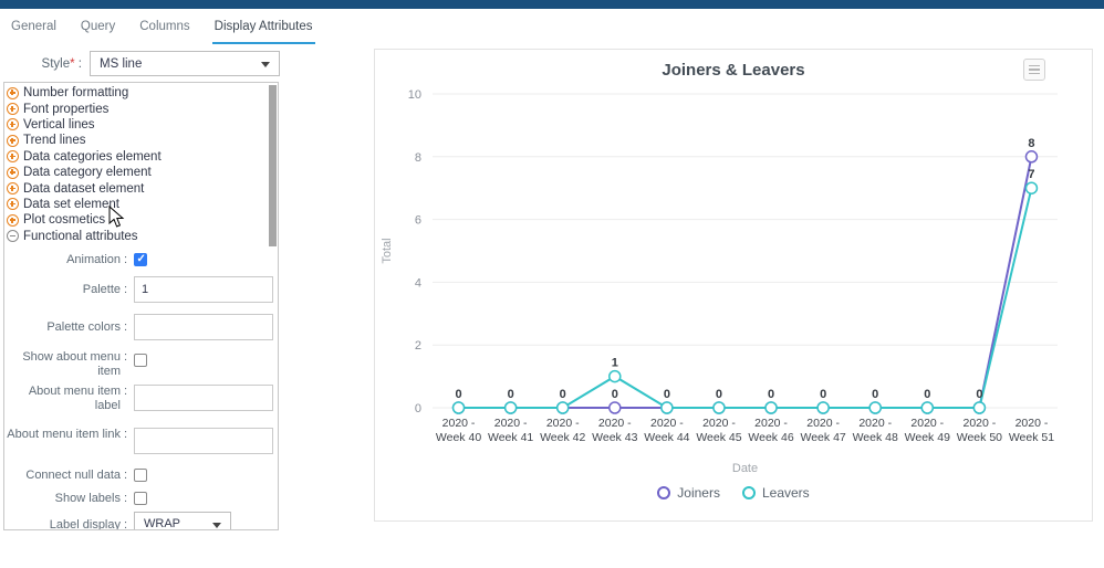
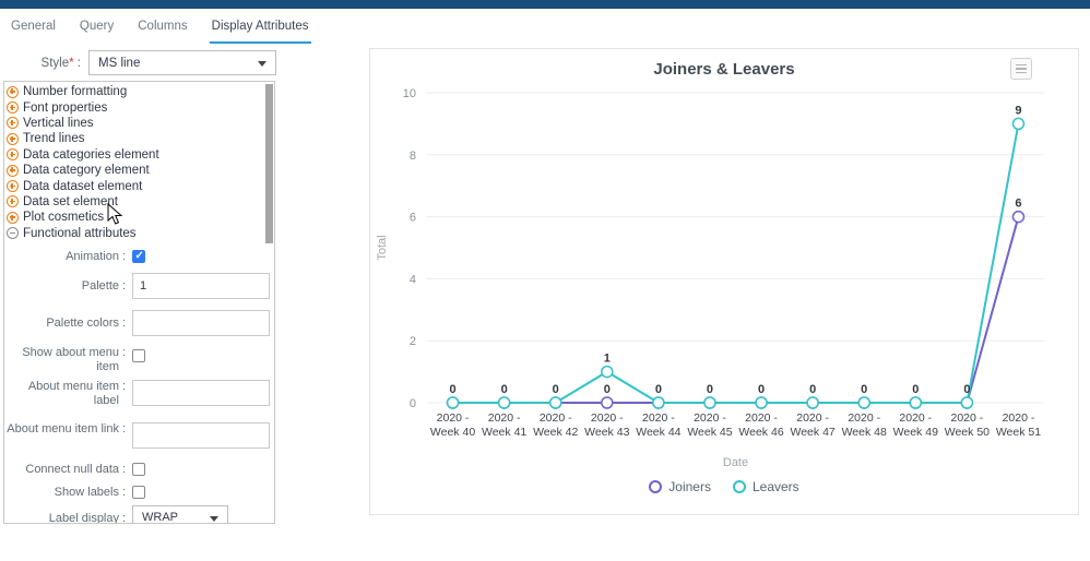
Joiners/2020 - Week 51: 8 -> 6
Leavers/2020 - Week 51: 7 -> 9
